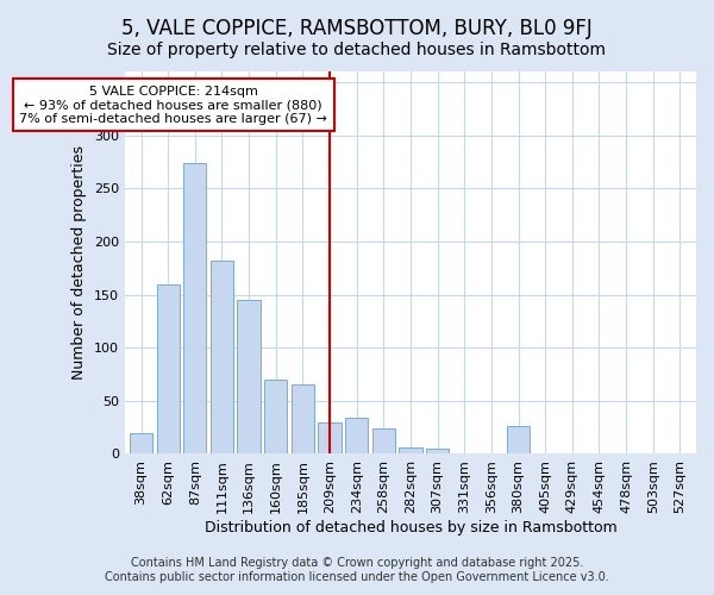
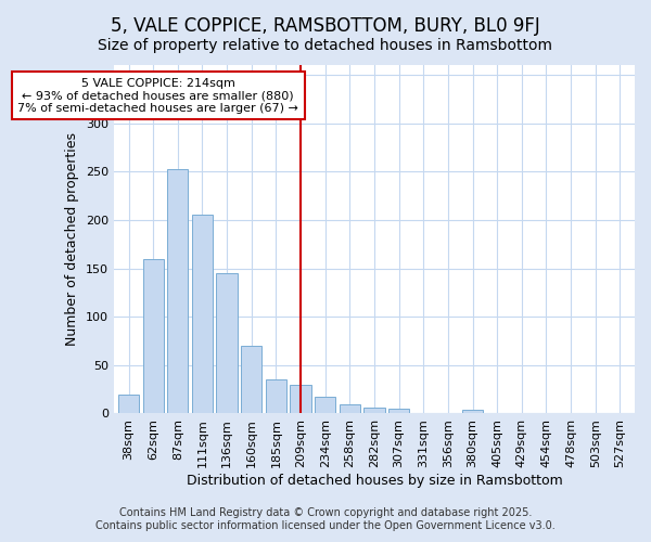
87sqm: 274 -> 252
111sqm: 182 -> 205
185sqm: 66 -> 35
234sqm: 34 -> 17
258sqm: 24 -> 10
380sqm: 26 -> 4
